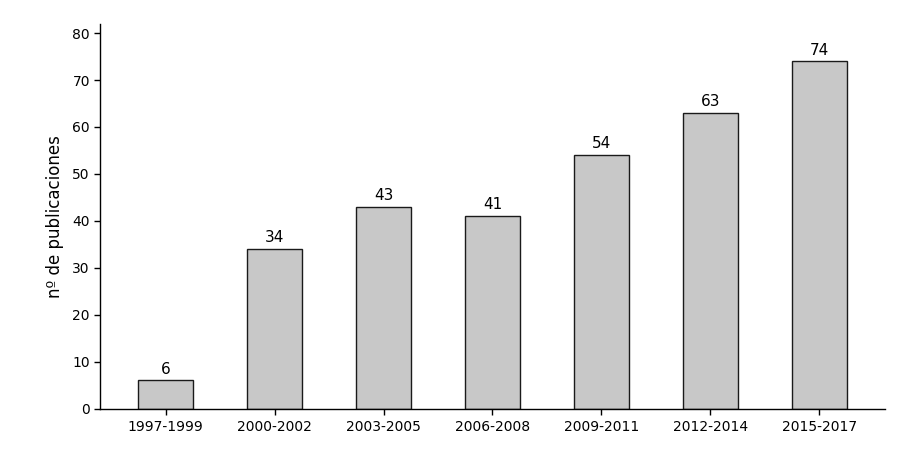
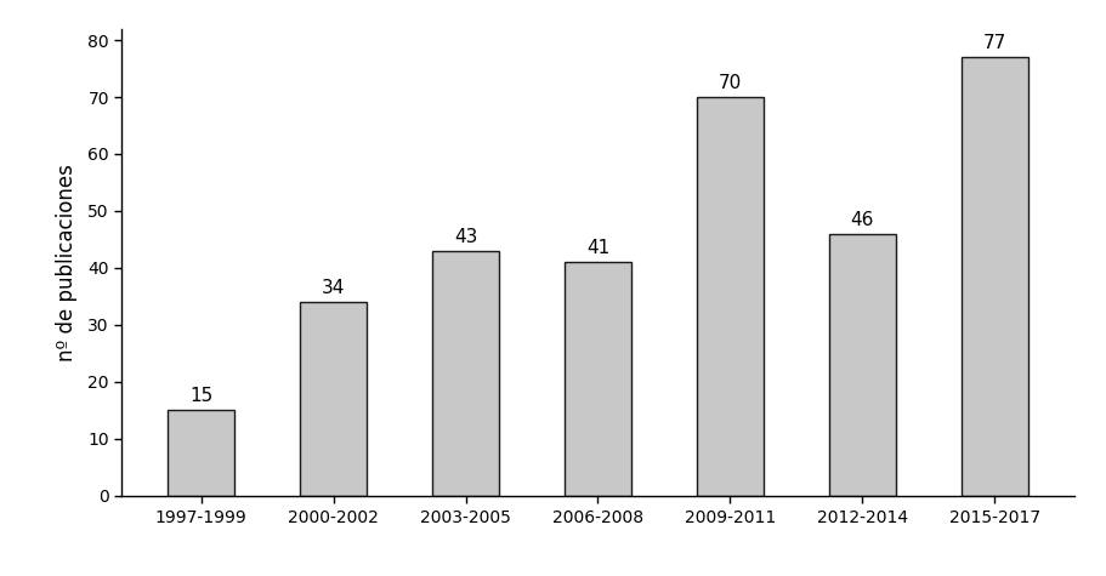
1997-1999: 6 -> 15
2009-2011: 54 -> 70
2012-2014: 63 -> 46
2015-2017: 74 -> 77
